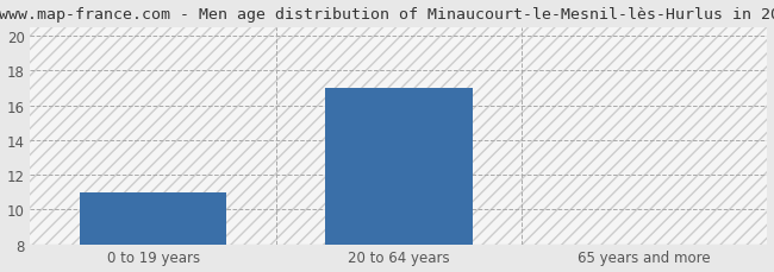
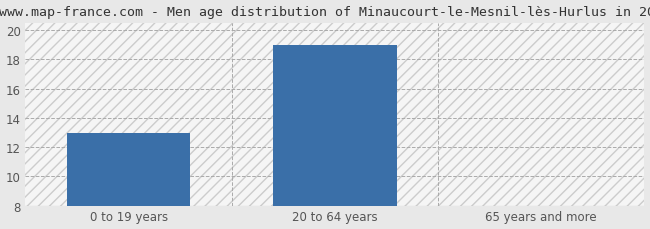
0 to 19 years: 11.0 -> 13.0
20 to 64 years: 17.0 -> 19.0
